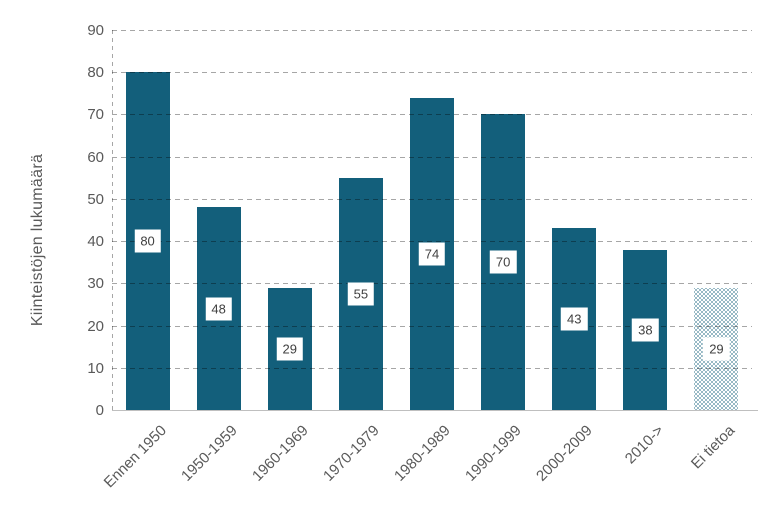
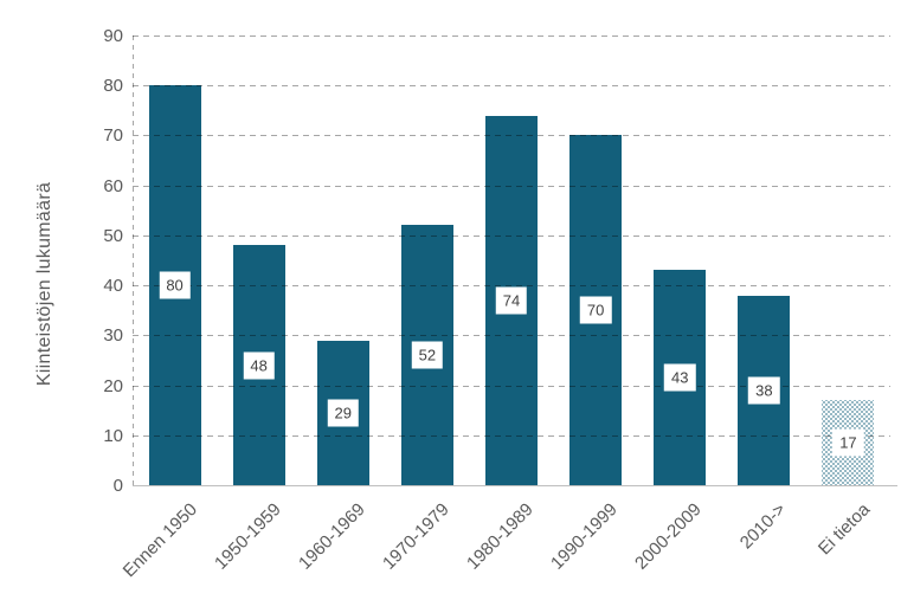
1970-1979: 55 -> 52
Ei tietoa: 29 -> 17
